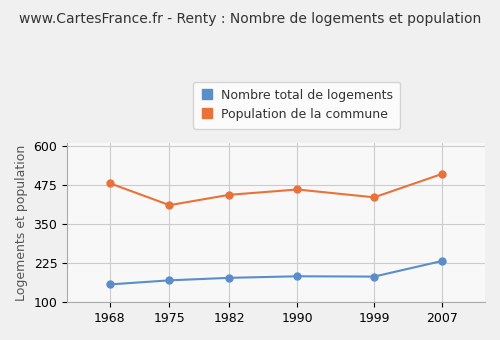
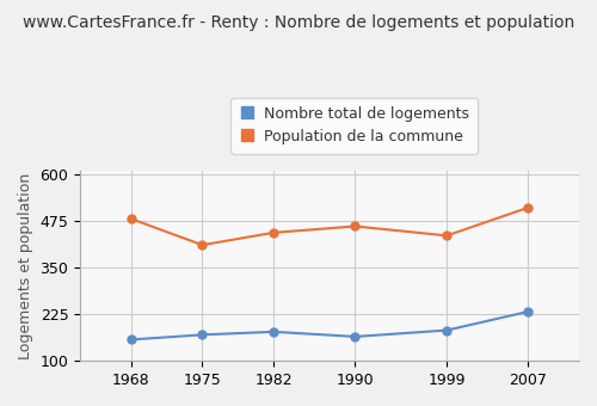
Nombre total de logements/1990: 183 -> 165
